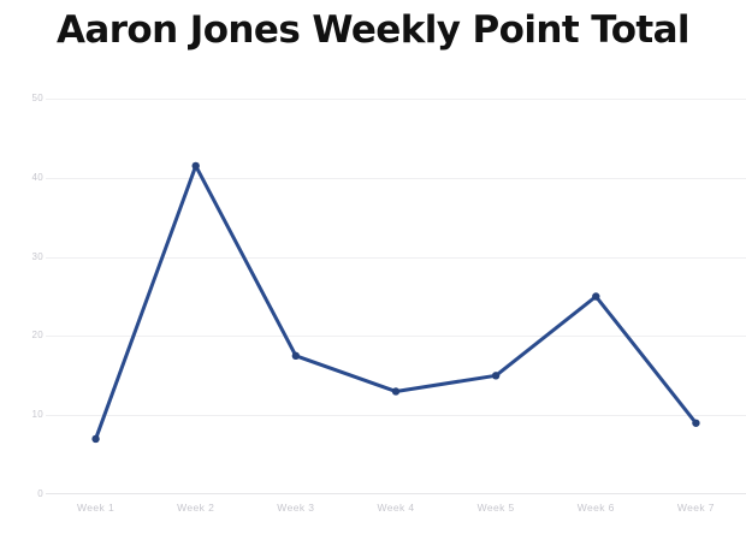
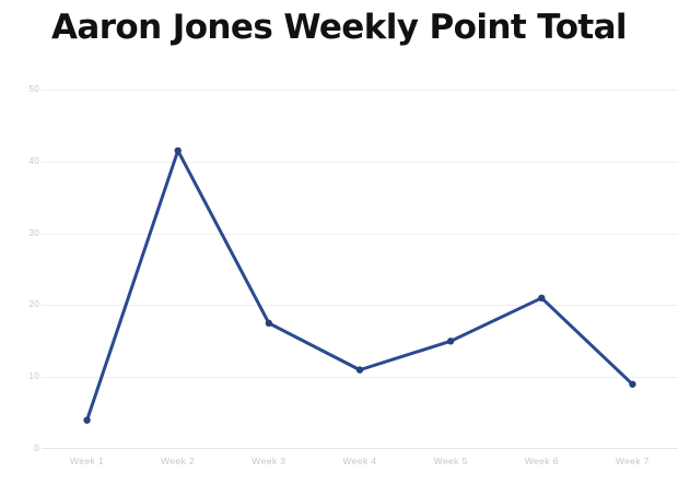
Week 1: 7 -> 4
Week 4: 13 -> 11
Week 6: 25 -> 21
